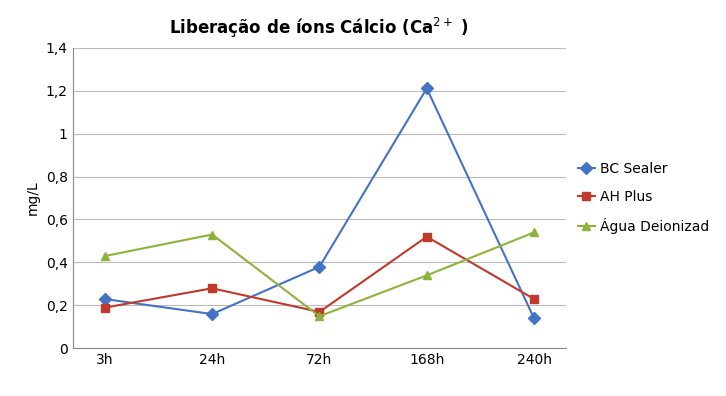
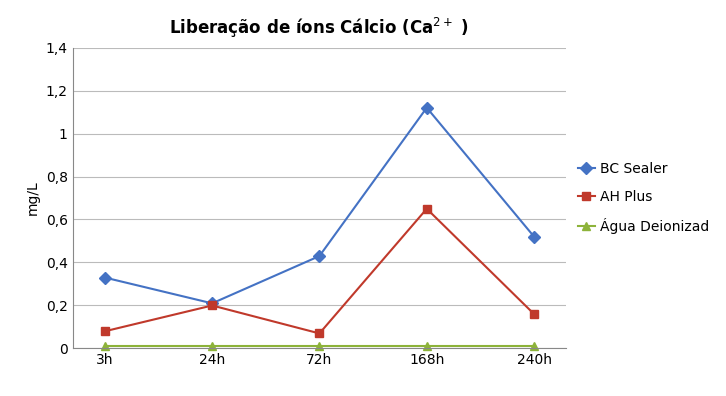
BC Sealer/3h: 0,23 -> 0,33
AH Plus/3h: 0,19 -> 0,08
Água Deionizad/3h: 0,43 -> 0,01
BC Sealer/24h: 0,16 -> 0,21
AH Plus/24h: 0,28 -> 0,20
Água Deionizad/24h: 0,53 -> 0,01
BC Sealer/72h: 0,38 -> 0,43
AH Plus/72h: 0,17 -> 0,07
Água Deionizad/72h: 0,15 -> 0,01
BC Sealer/168h: 1,21 -> 1,12
AH Plus/168h: 0,52 -> 0,65
Água Deionizad/168h: 0,34 -> 0,01
BC Sealer/240h: 0,14 -> 0,52
AH Plus/240h: 0,23 -> 0,16
Água Deionizad/240h: 0,54 -> 0,01
